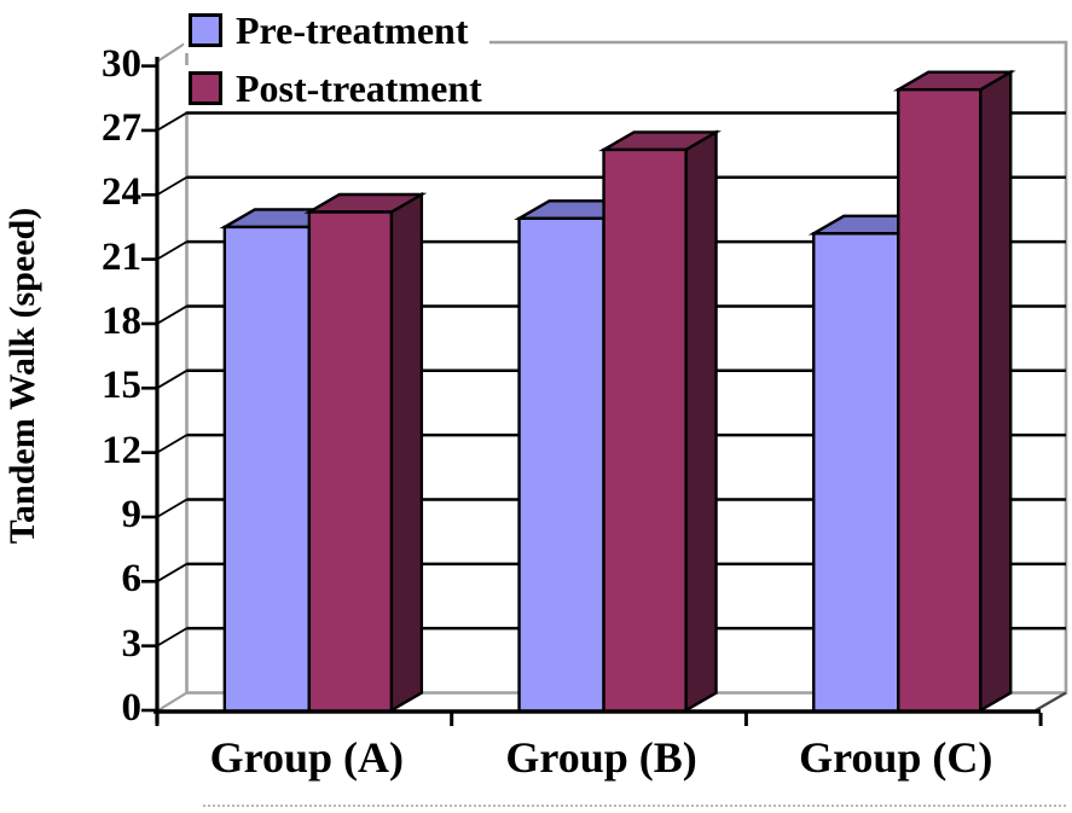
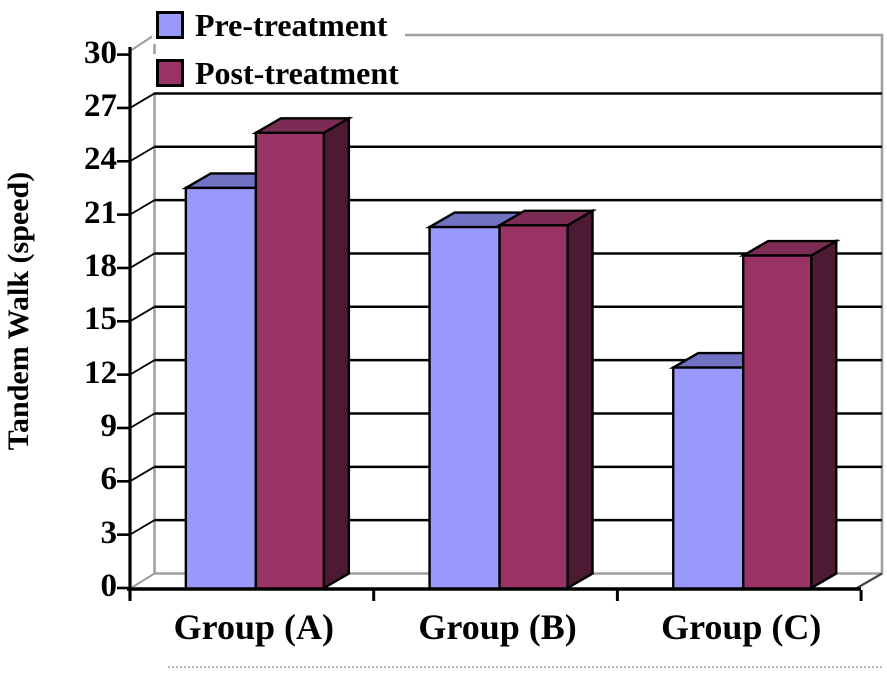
Post-treatment/Group (A): 23.2 -> 25.6
Pre-treatment/Group (B): 22.9 -> 20.3
Post-treatment/Group (B): 26.1 -> 20.4
Pre-treatment/Group (C): 22.2 -> 12.4
Post-treatment/Group (C): 28.9 -> 18.7
